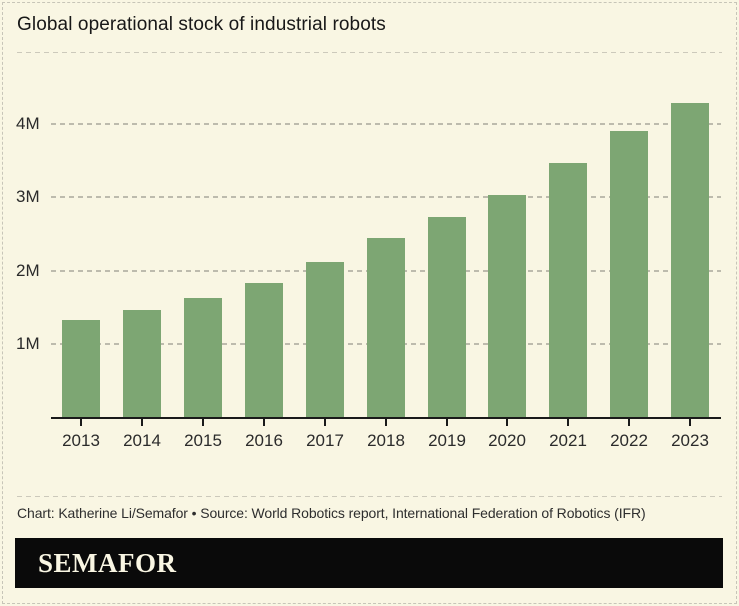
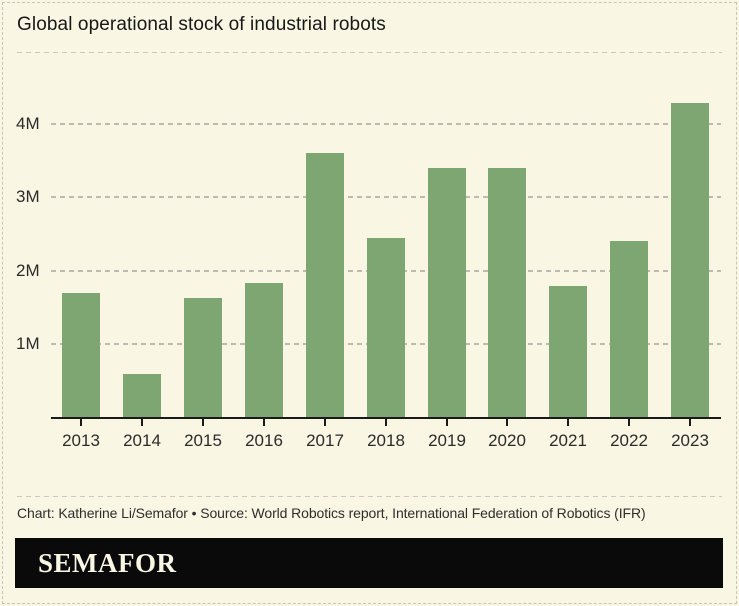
2013: 1.3M -> 1.7M
2014: 1.5M -> 0.6M
2017: 2.1M -> 3.6M
2019: 2.7M -> 3.4M
2020: 3.0M -> 3.4M
2021: 3.5M -> 1.8M
2022: 3.9M -> 2.4M
